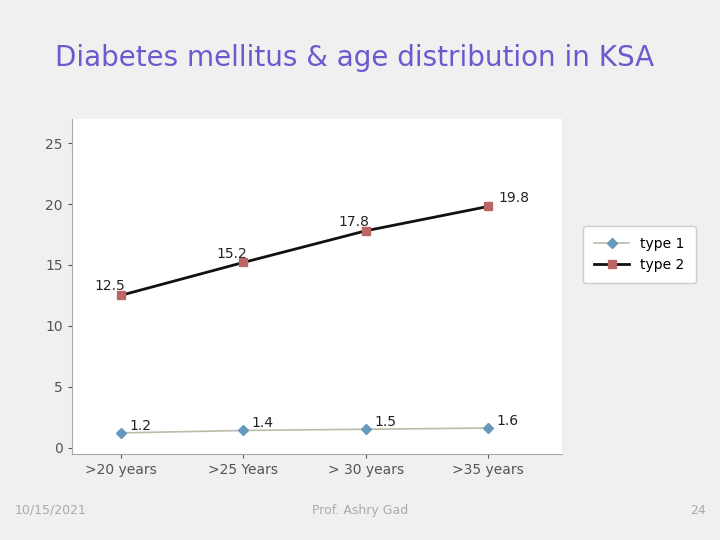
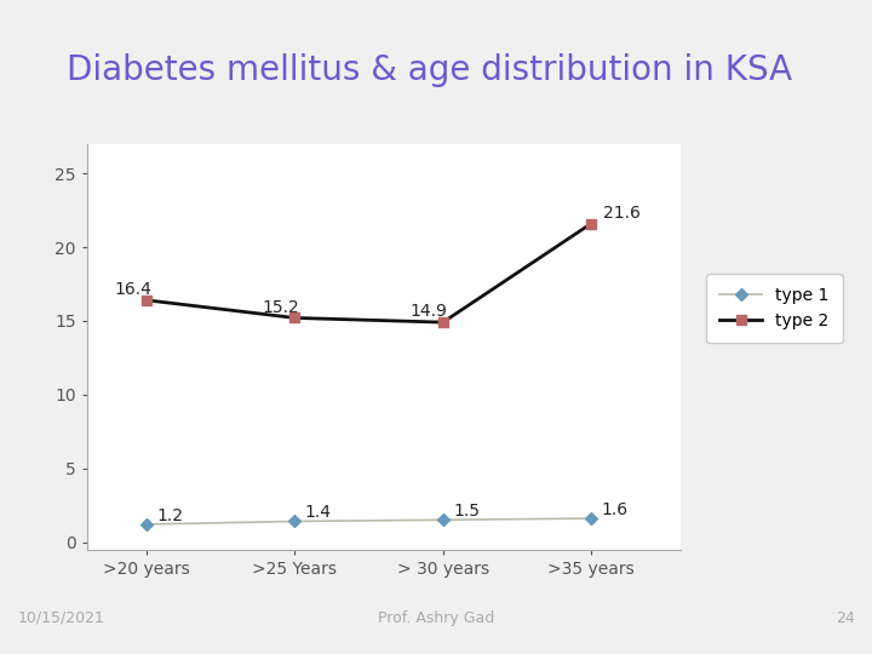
type 2/>20 years: 12.5 -> 16.4
type 2/> 30 years: 17.8 -> 14.9
type 2/>35 years: 19.8 -> 21.6
